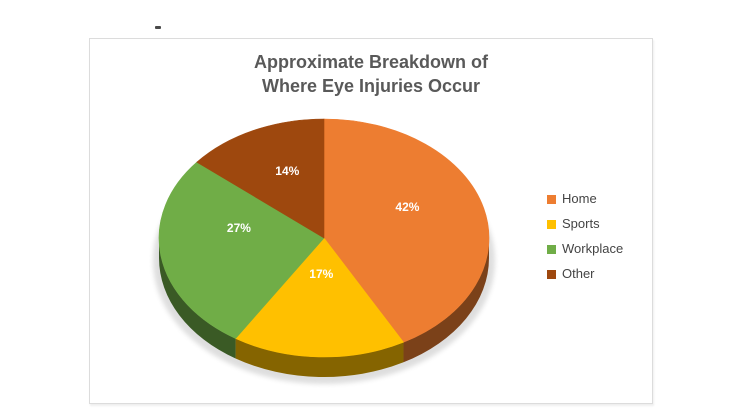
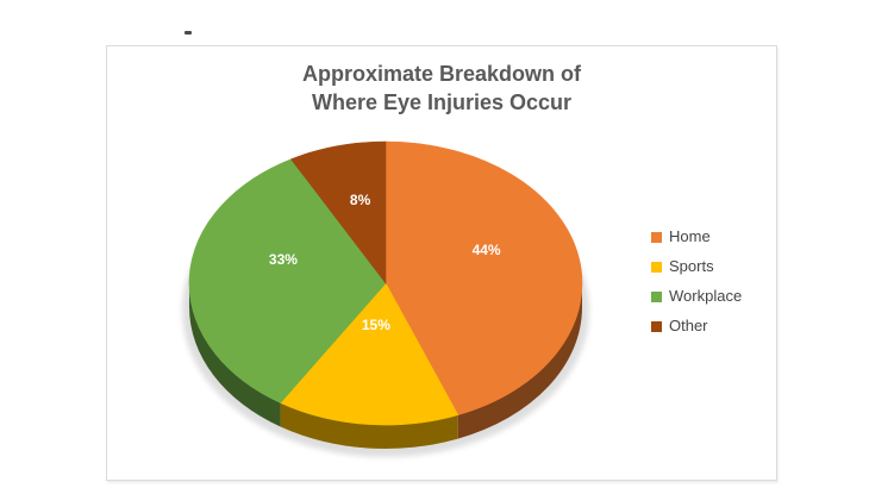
Home: 42% -> 44%
Sports: 17% -> 15%
Workplace: 27% -> 33%
Other: 14% -> 8%
